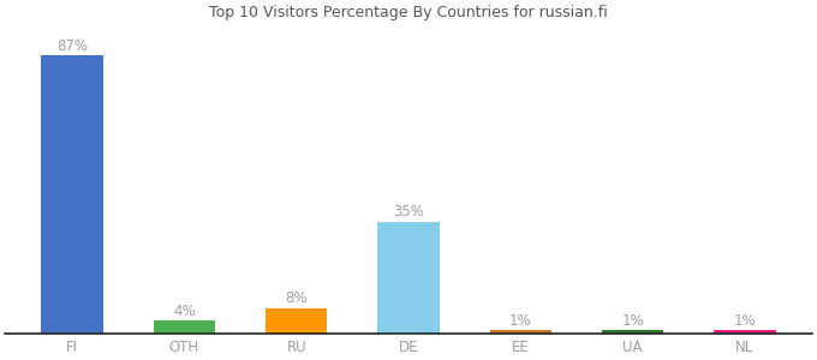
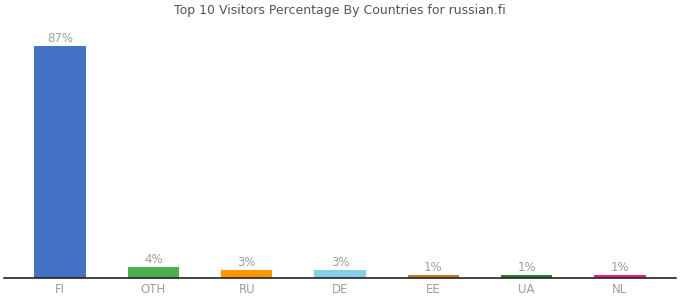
RU: 8% -> 3%
DE: 35% -> 3%
